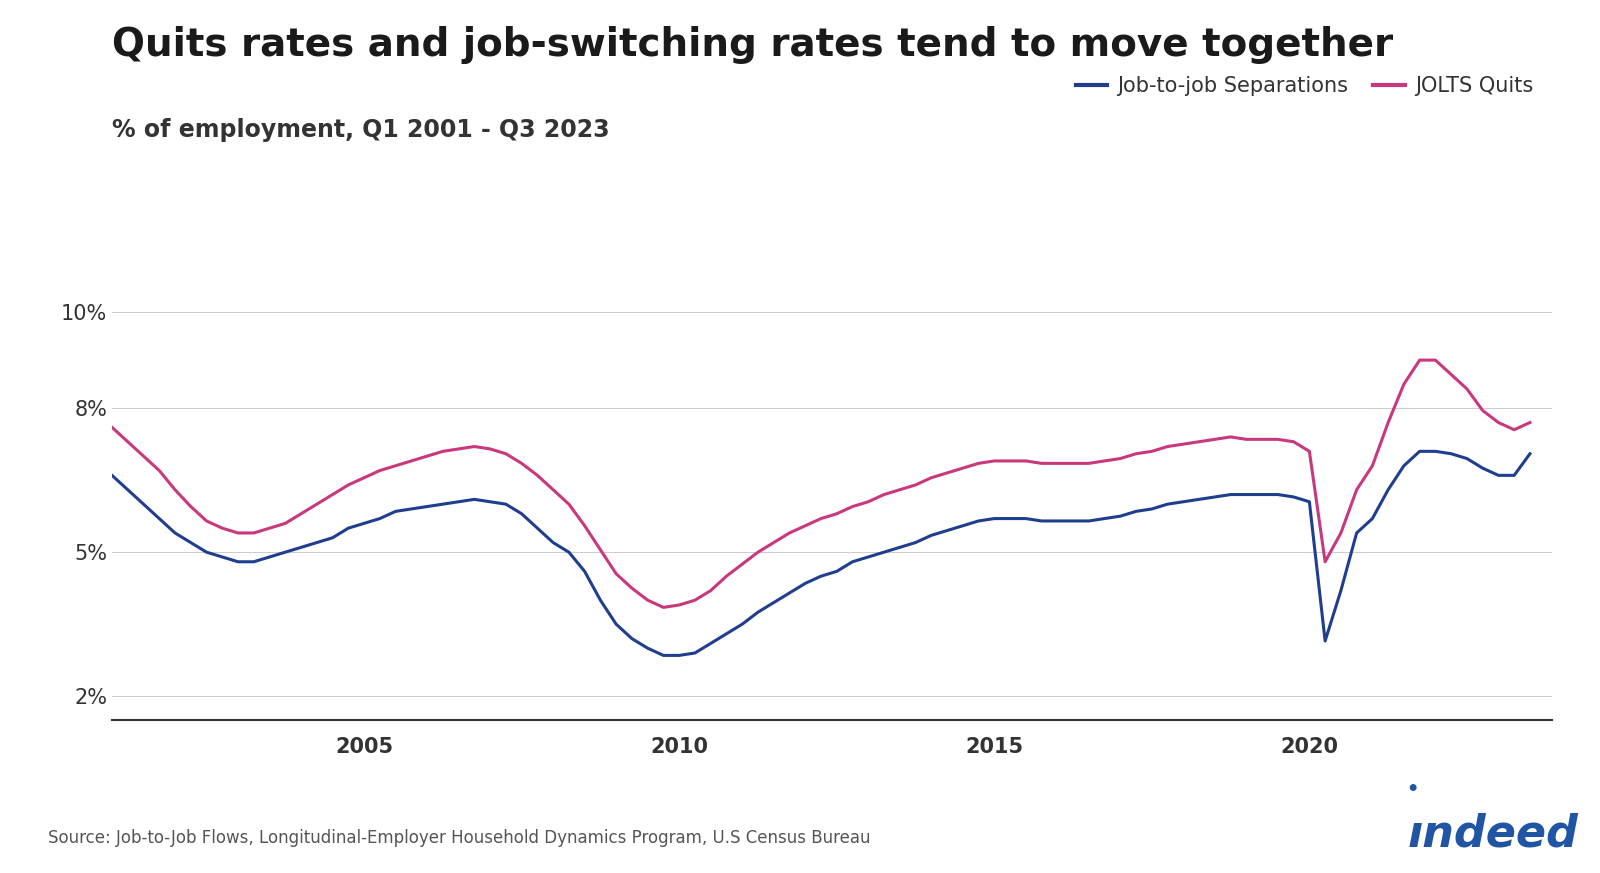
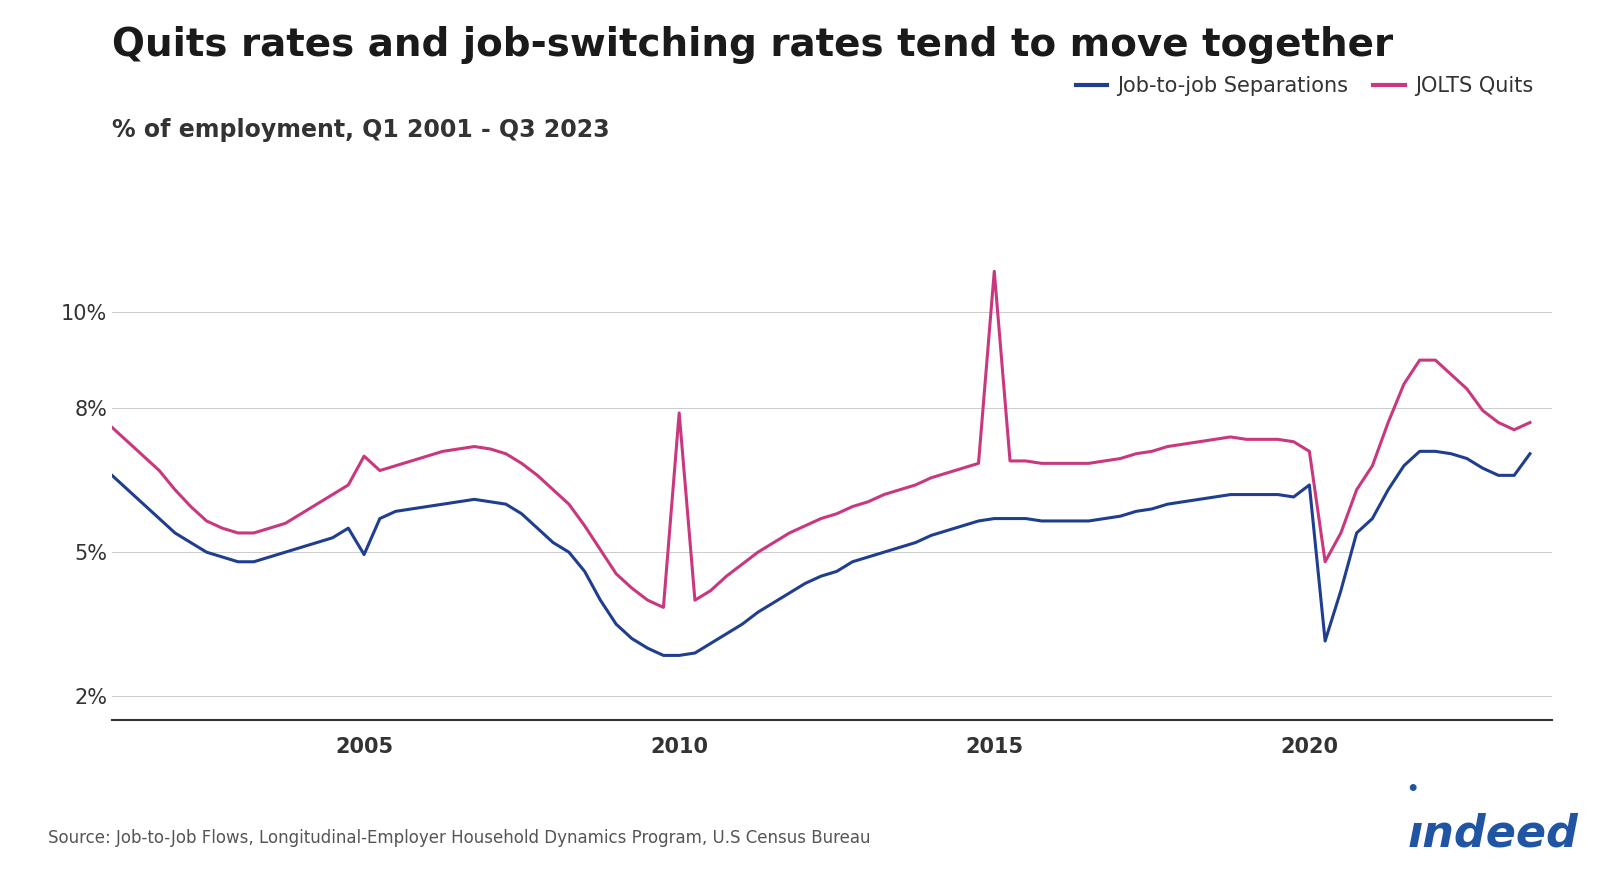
Job-to-job Separations/2005: 5.60% -> 4.95%
JOLTS Quits/2005: 6.55% -> 7.00%
JOLTS Quits/2010: 3.90% -> 7.90%
JOLTS Quits/2015: 6.90% -> 10.85%
Job-to-job Separations/2020: 6.05% -> 6.40%
